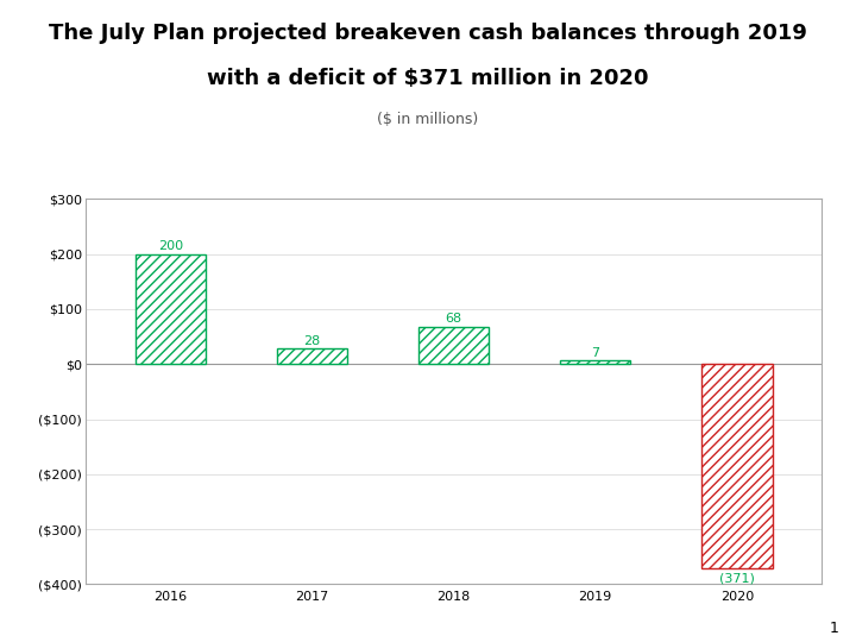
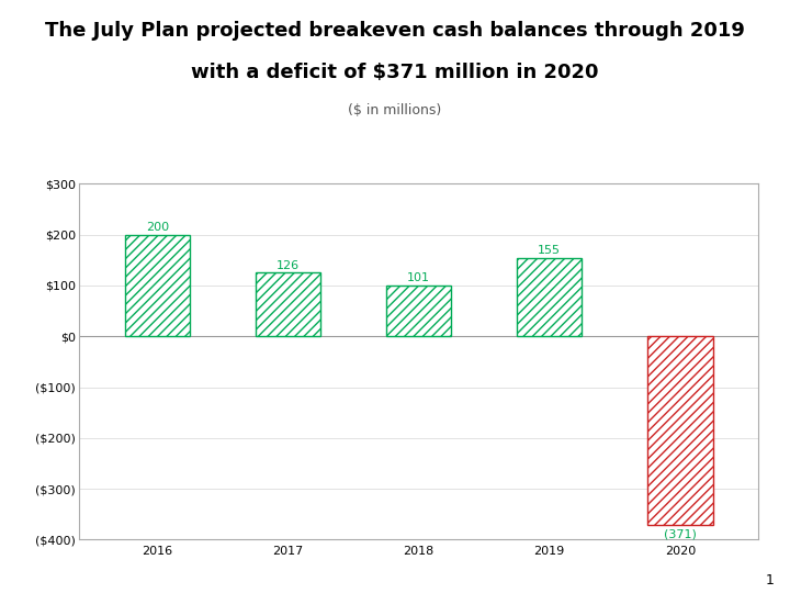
2017: 28 -> 126
2018: 68 -> 101
2019: 7 -> 155
